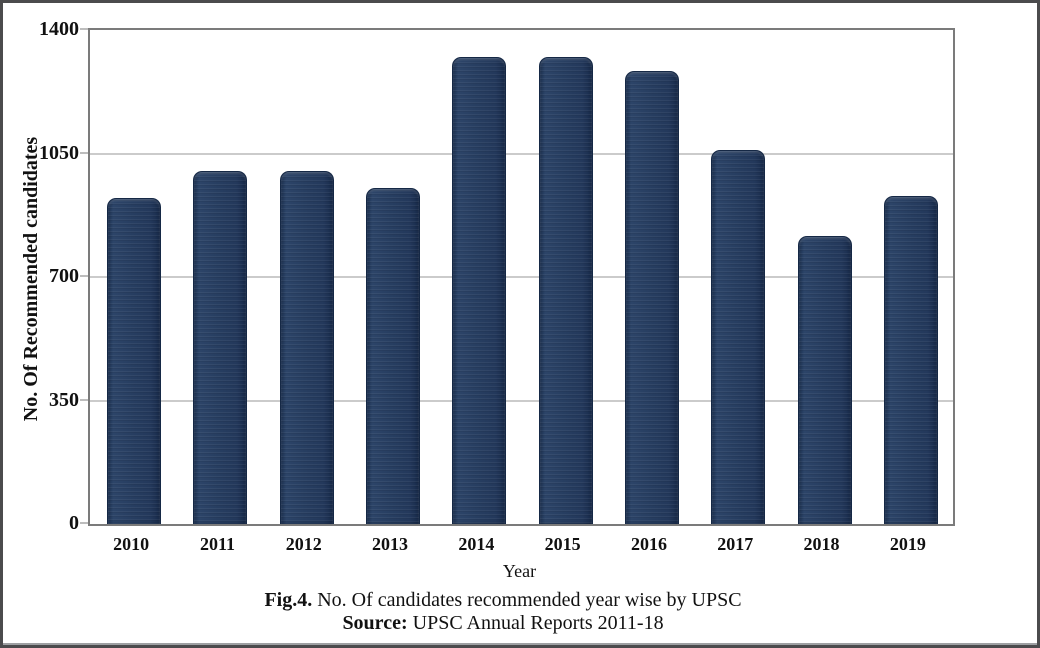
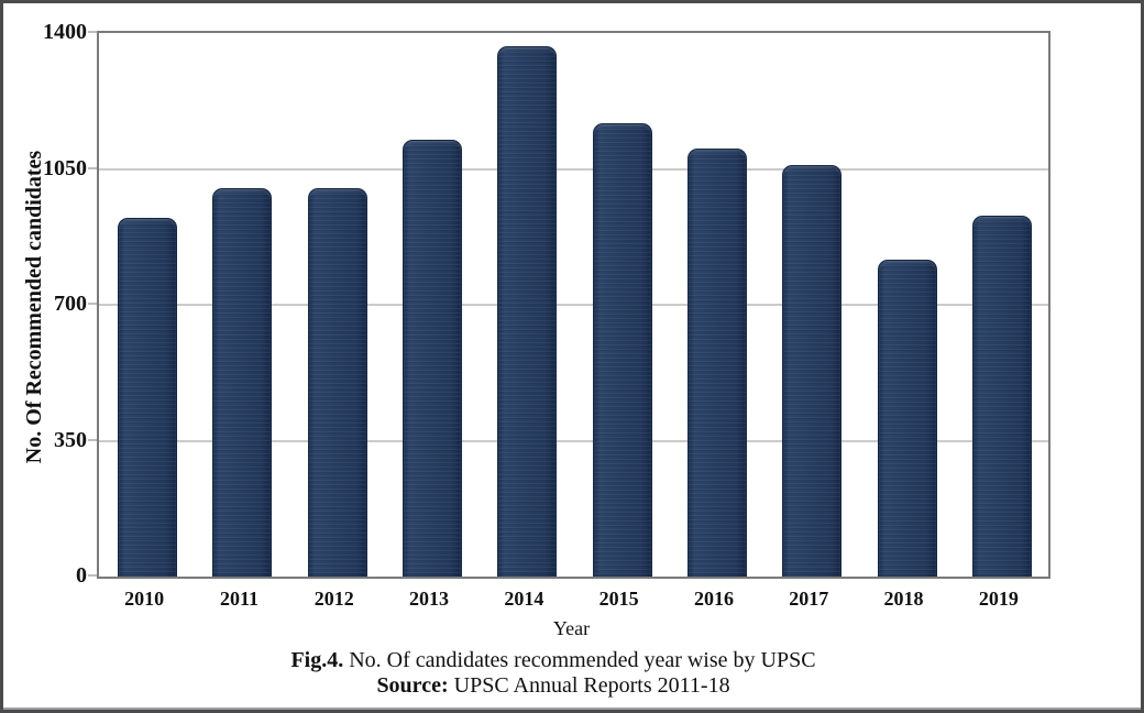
2013: 950 -> 1120
2014: 1320 -> 1360
2015: 1320 -> 1160
2016: 1280 -> 1100
